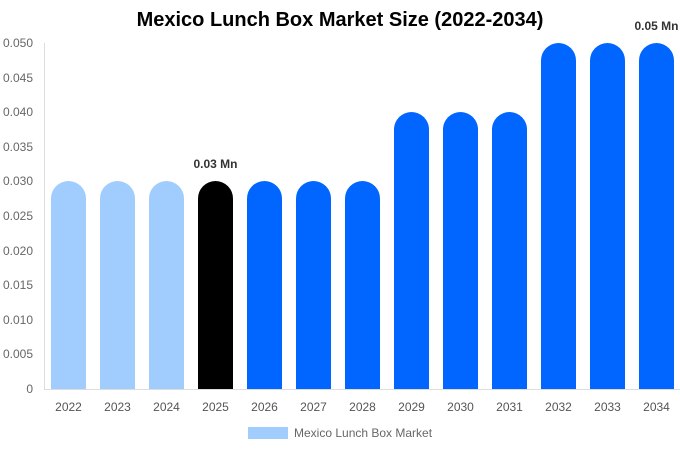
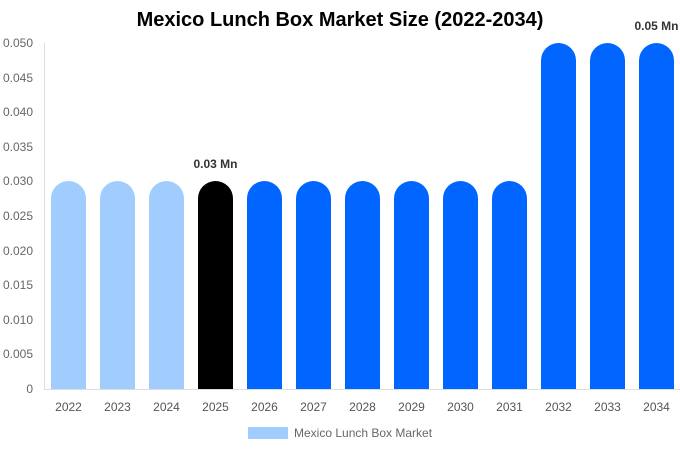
2029: 0.04 -> 0.03
2030: 0.04 -> 0.03
2031: 0.04 -> 0.03
